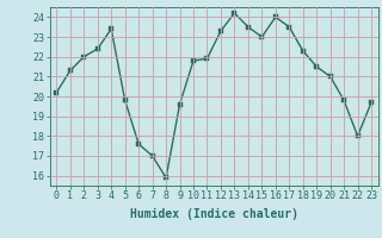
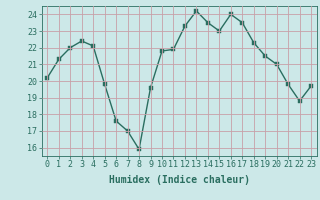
4: 23.4 -> 22.1
22: 18.0 -> 18.8
